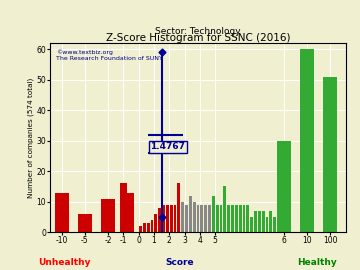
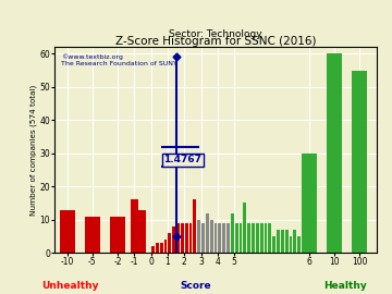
-5: 6 -> 11
100: 51 -> 55
